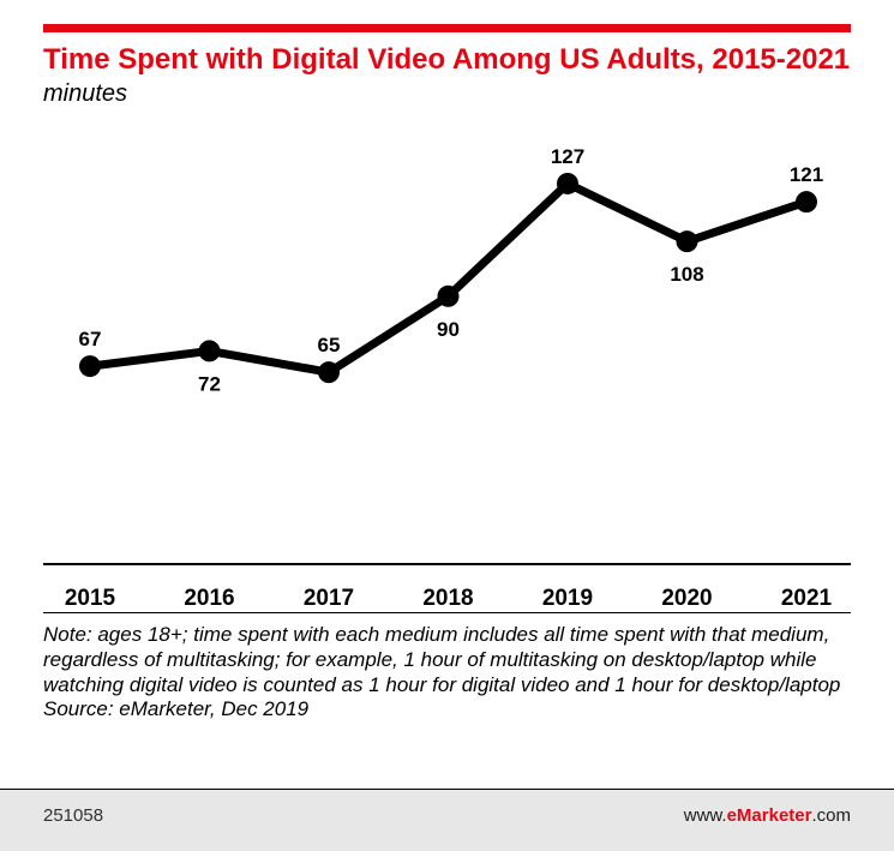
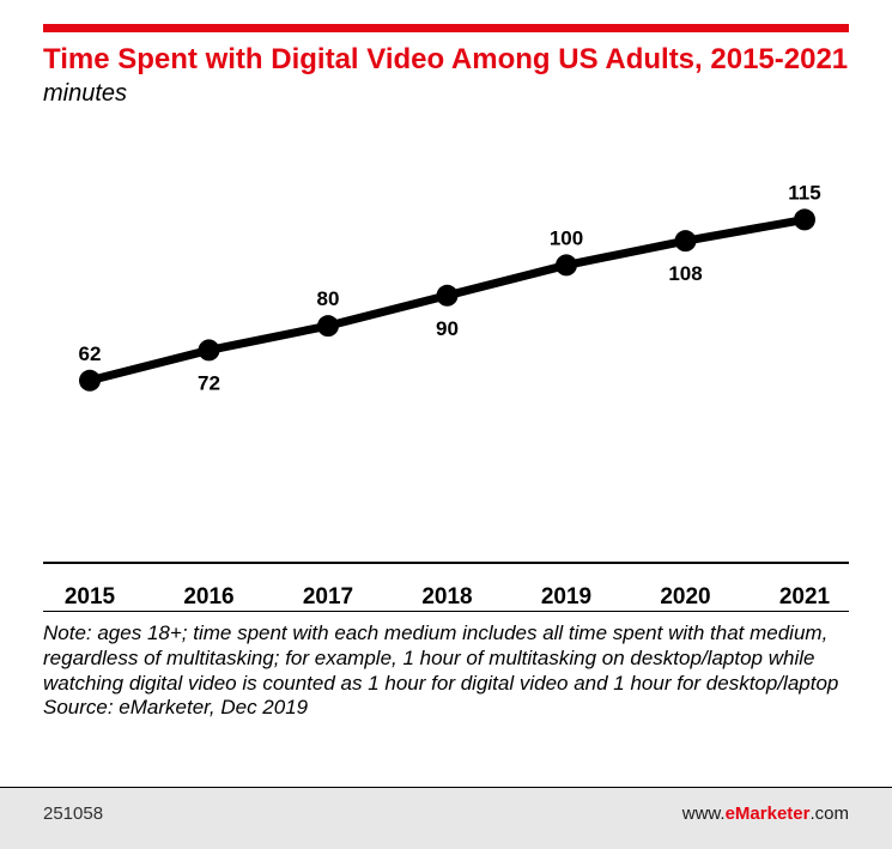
2015: 67 -> 62
2017: 65 -> 80
2019: 127 -> 100
2021: 121 -> 115
